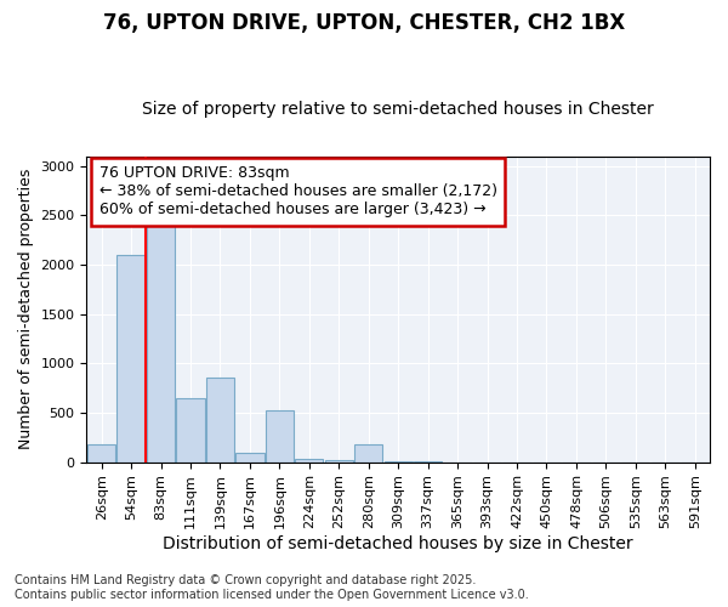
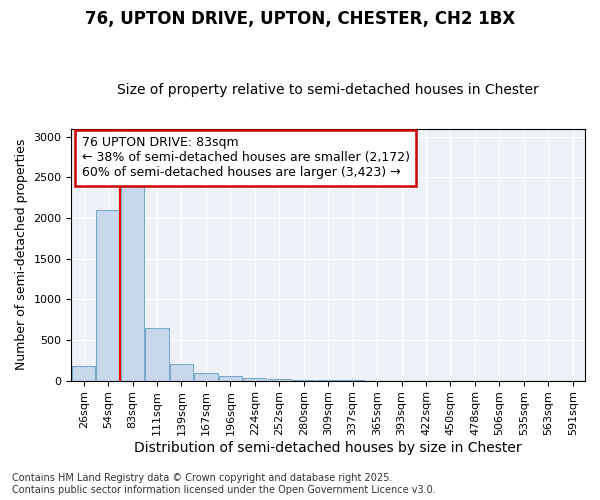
139sqm: 860 -> 200
196sqm: 520 -> 60
280sqm: 180 -> 10
